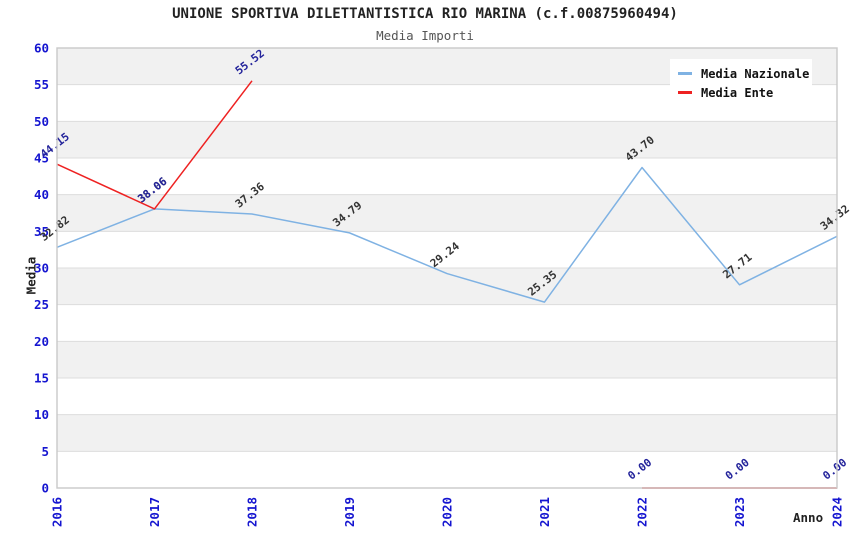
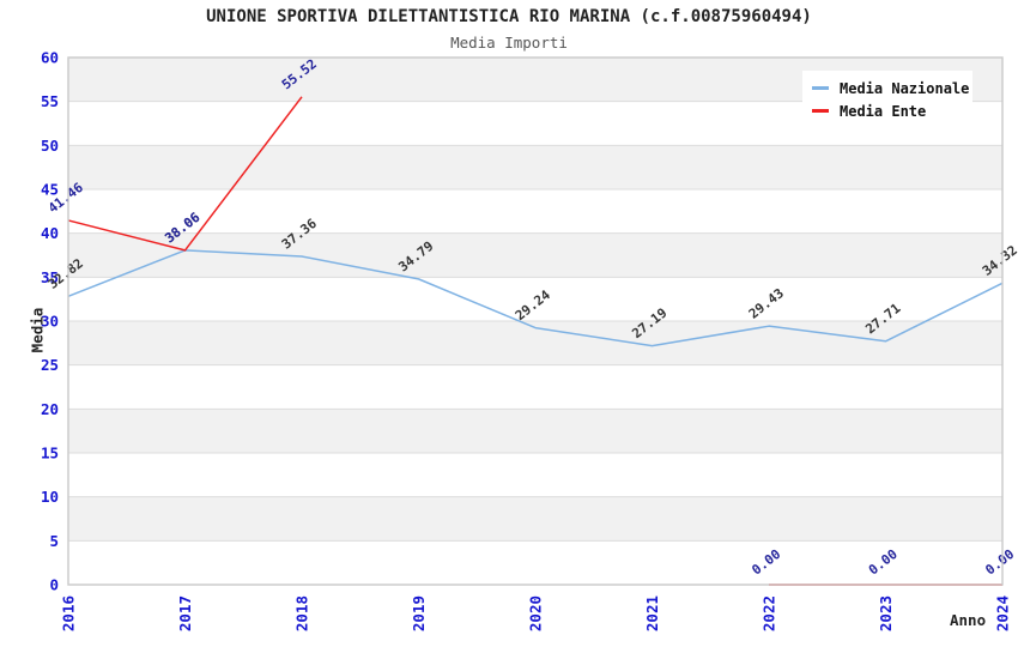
Media Ente/2016: 44.15 -> 41.46
Media Nazionale/2021: 25.35 -> 27.19
Media Nazionale/2022: 43.70 -> 29.43
